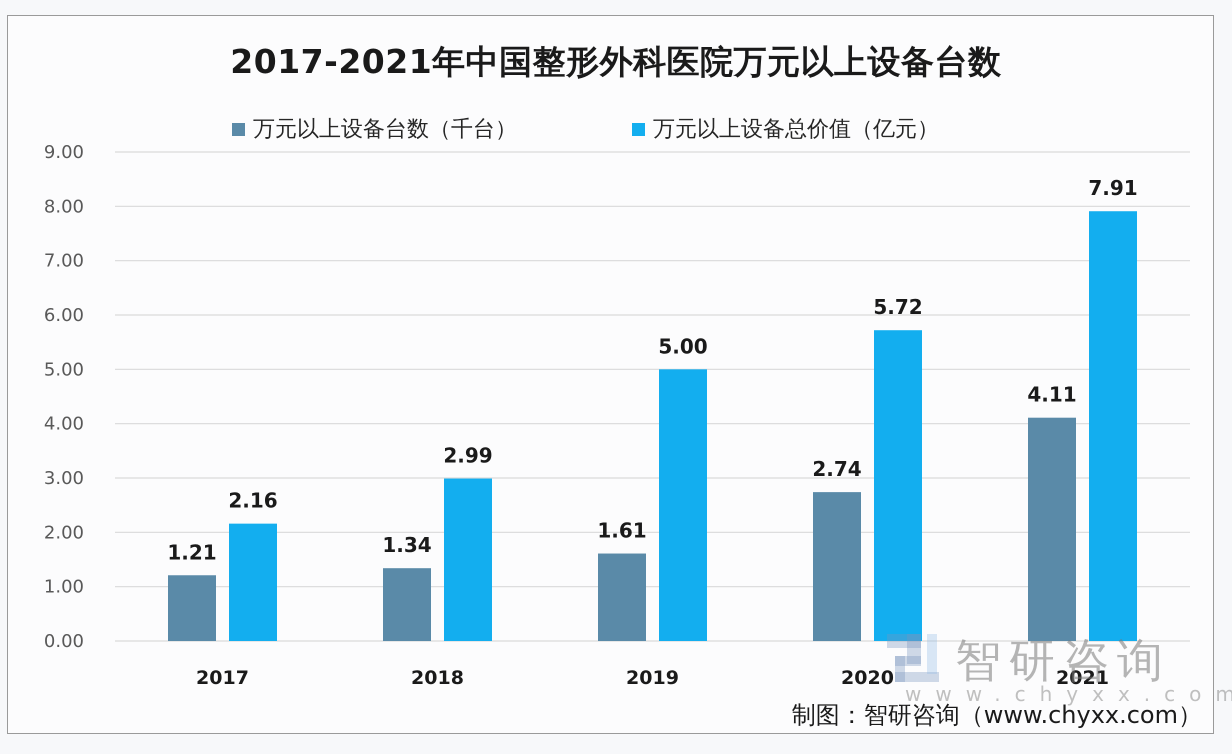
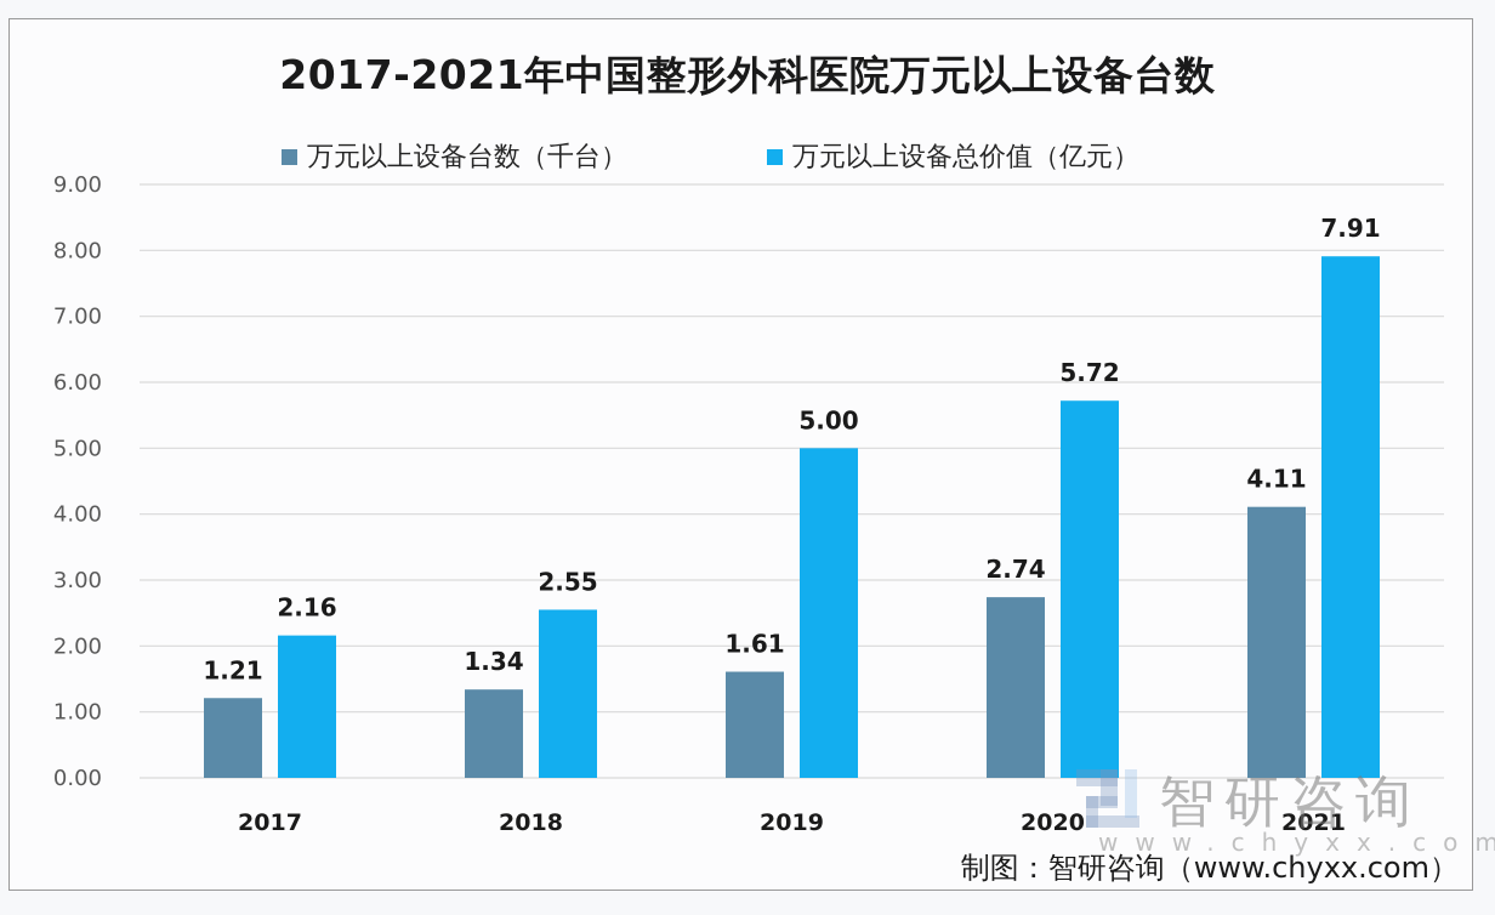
万元以上设备总价值（亿元）/2018: 2.99 -> 2.55
